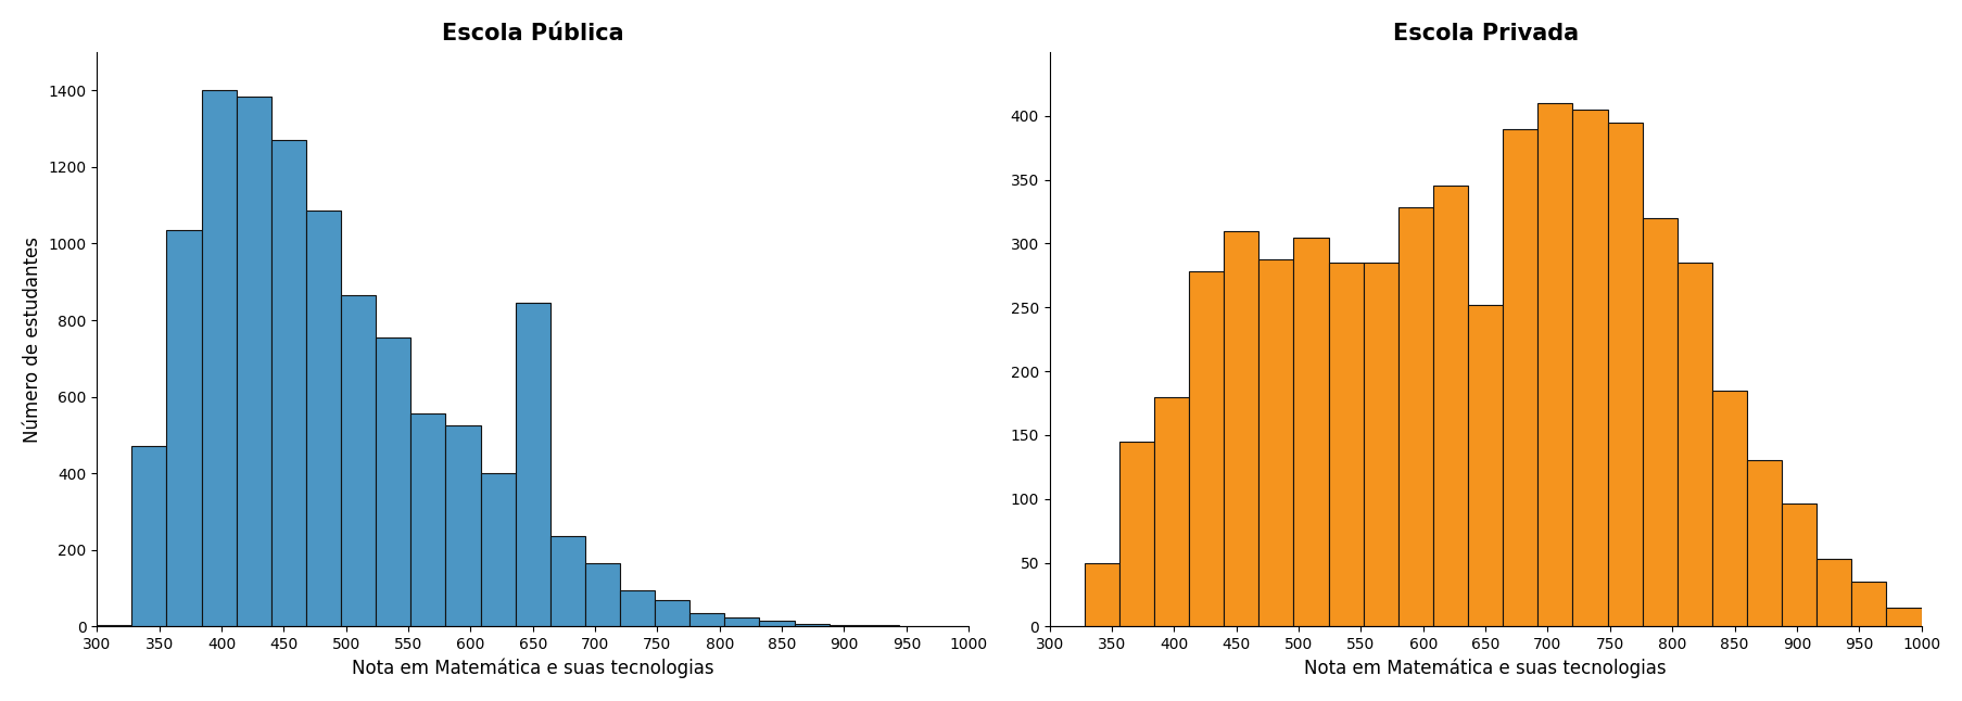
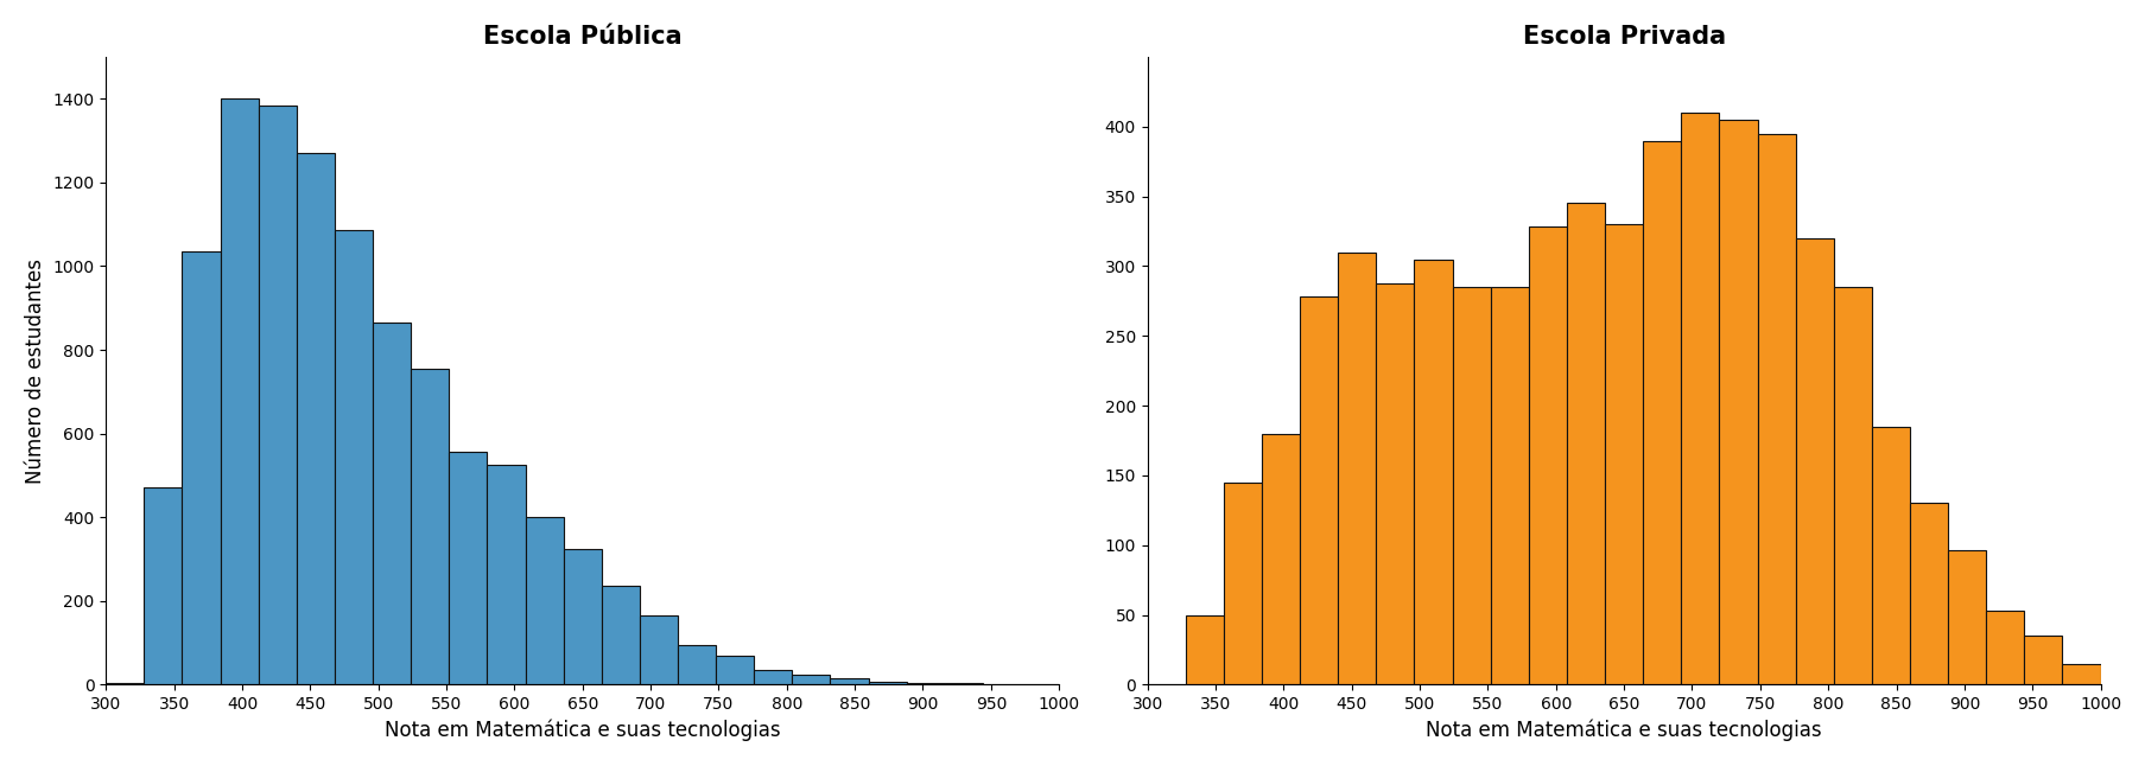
Escola Pública/650: 845 -> 325
Escola Privada/650: 252 -> 330
